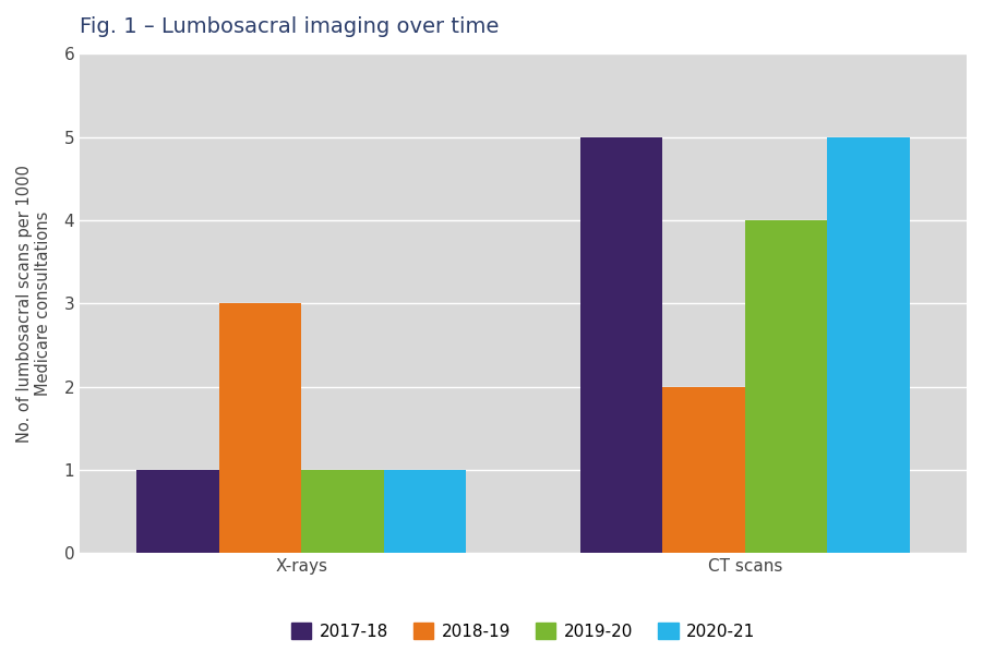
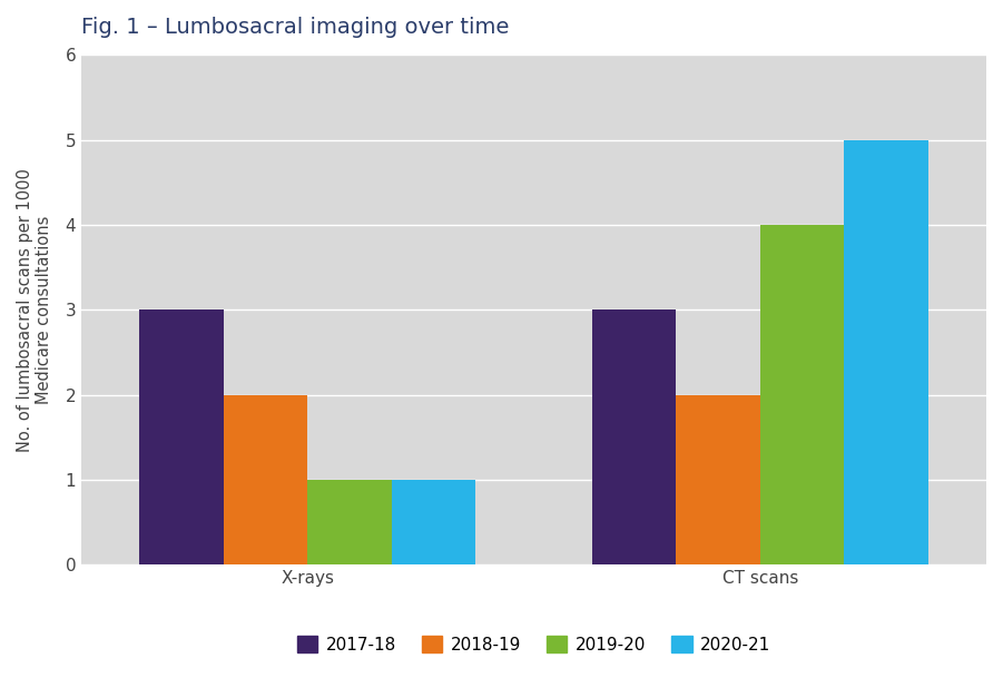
2017-18/X-rays: 1 -> 3
2018-19/X-rays: 3 -> 2
2017-18/CT scans: 5 -> 3
